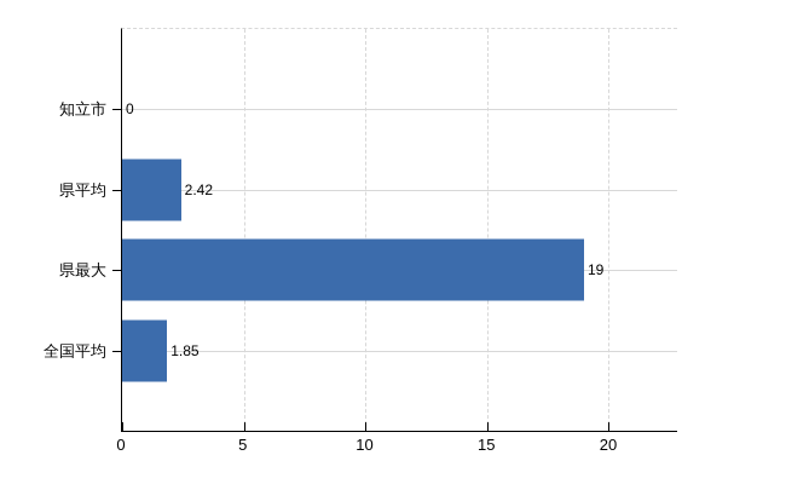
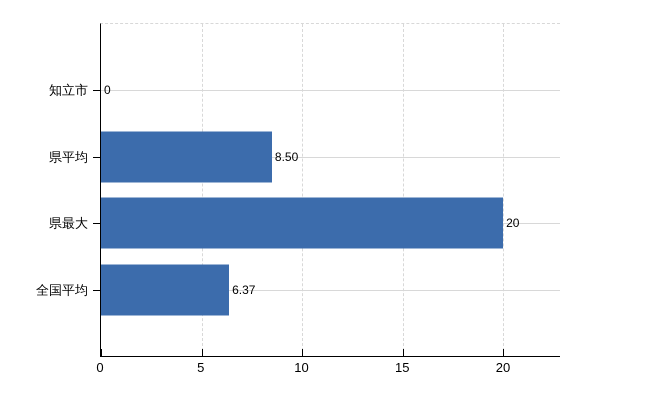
県平均: 2.42 -> 8.50
県最大: 19 -> 20
全国平均: 1.85 -> 6.37
